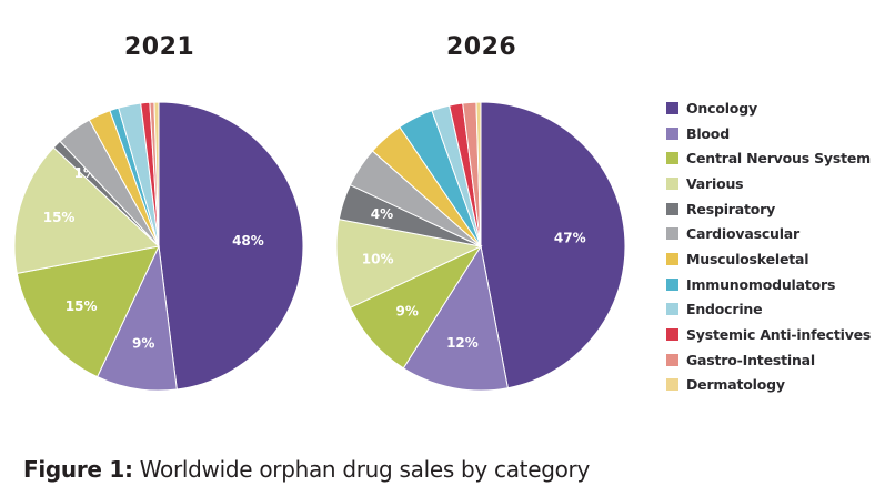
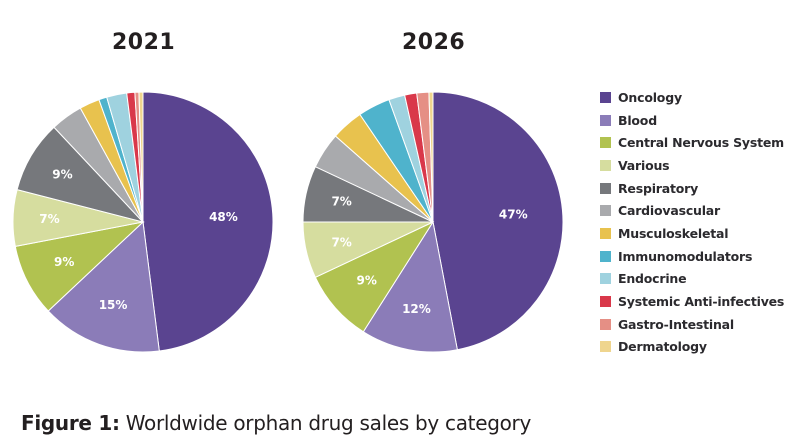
2021/Blood: 9% -> 15%
2021/Central Nervous System: 15% -> 9%
2021/Various: 15% -> 7%
2021/Respiratory: 1% -> 9%
2026/Various: 10% -> 7%
2026/Respiratory: 4% -> 7%
